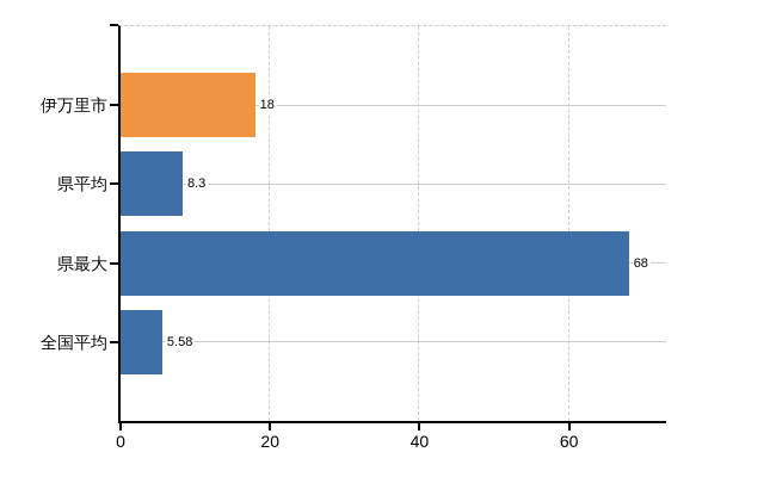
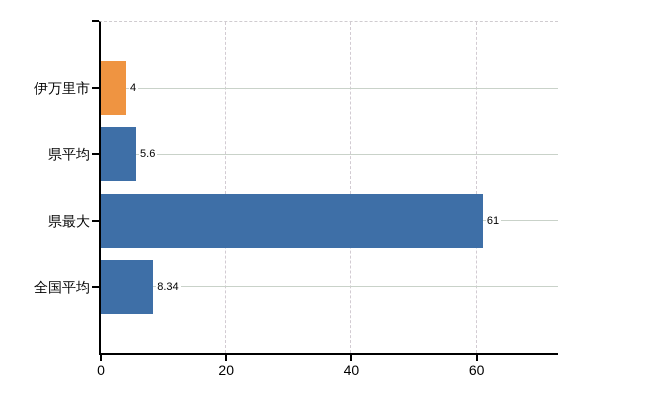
伊万里市: 18 -> 4
県平均: 8.3 -> 5.6
県最大: 68 -> 61
全国平均: 5.58 -> 8.34
